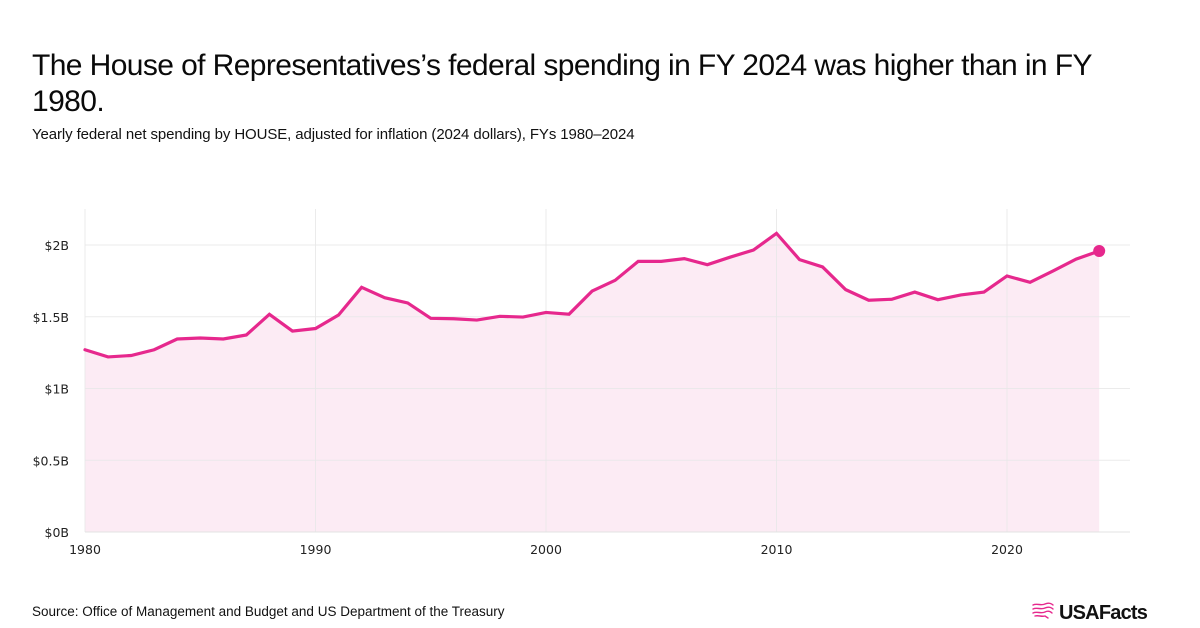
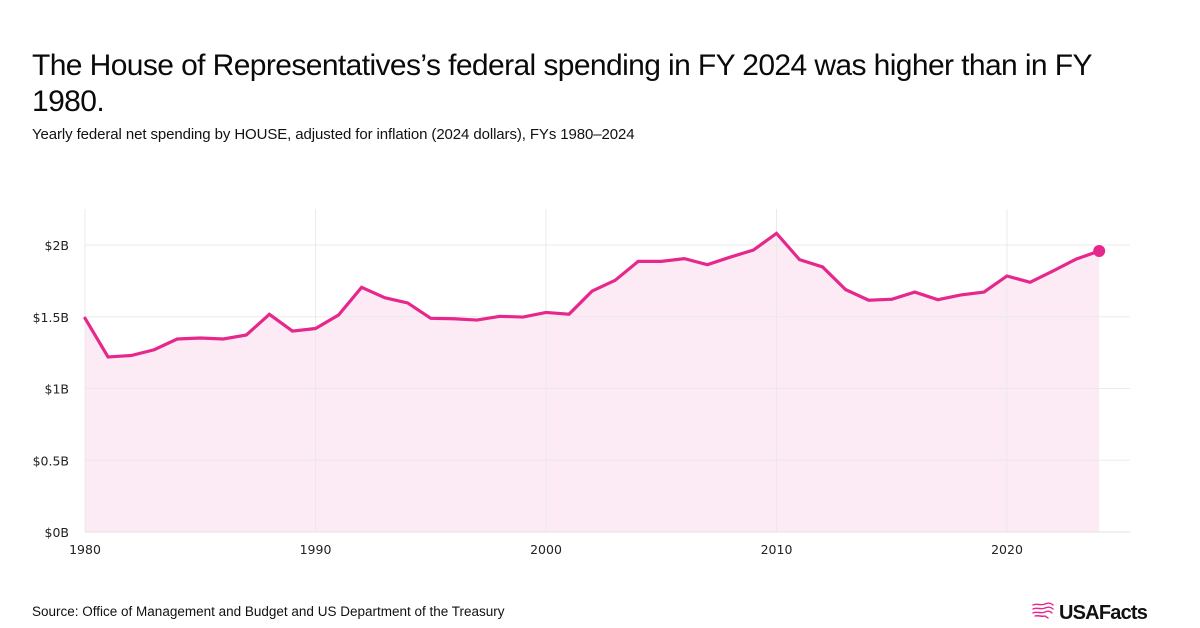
1980: $1.27B -> $1.49B
